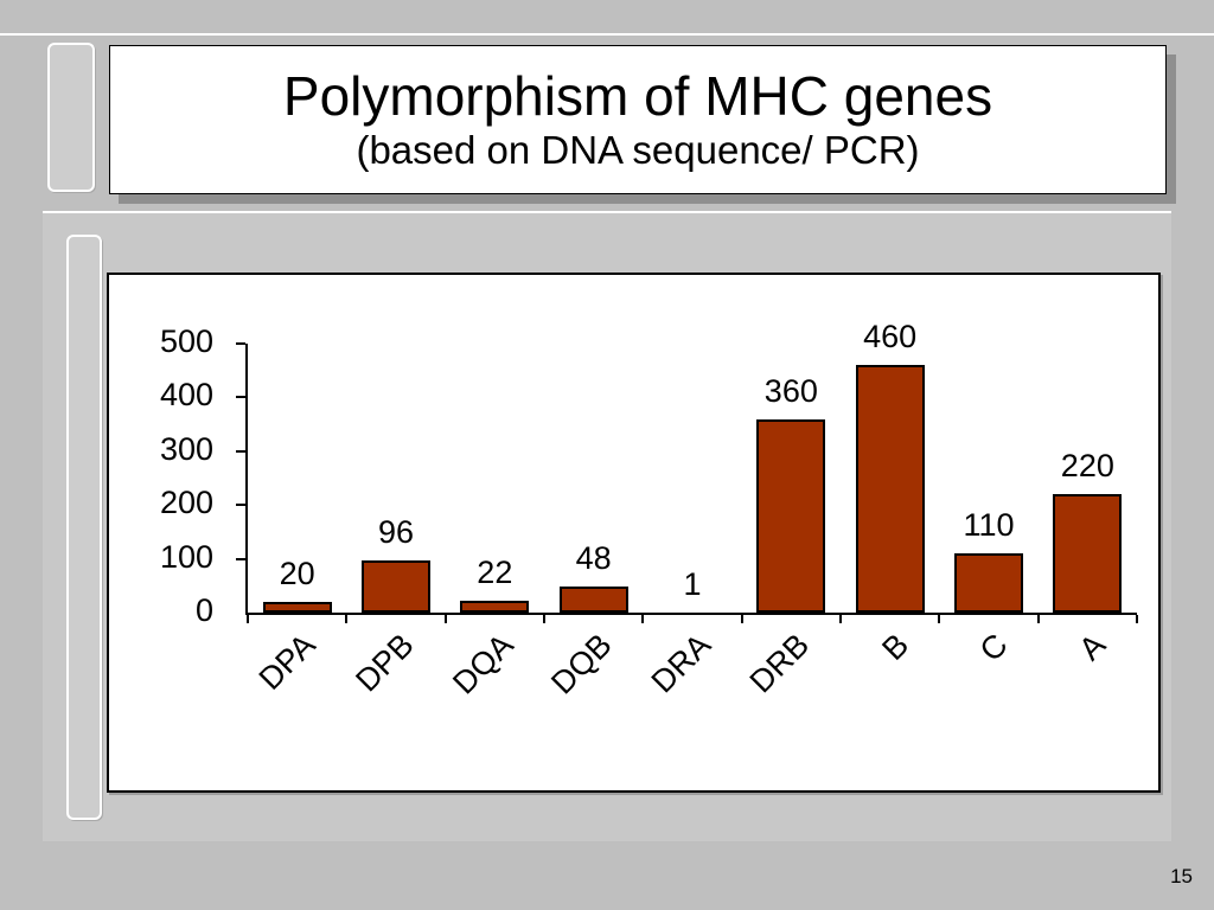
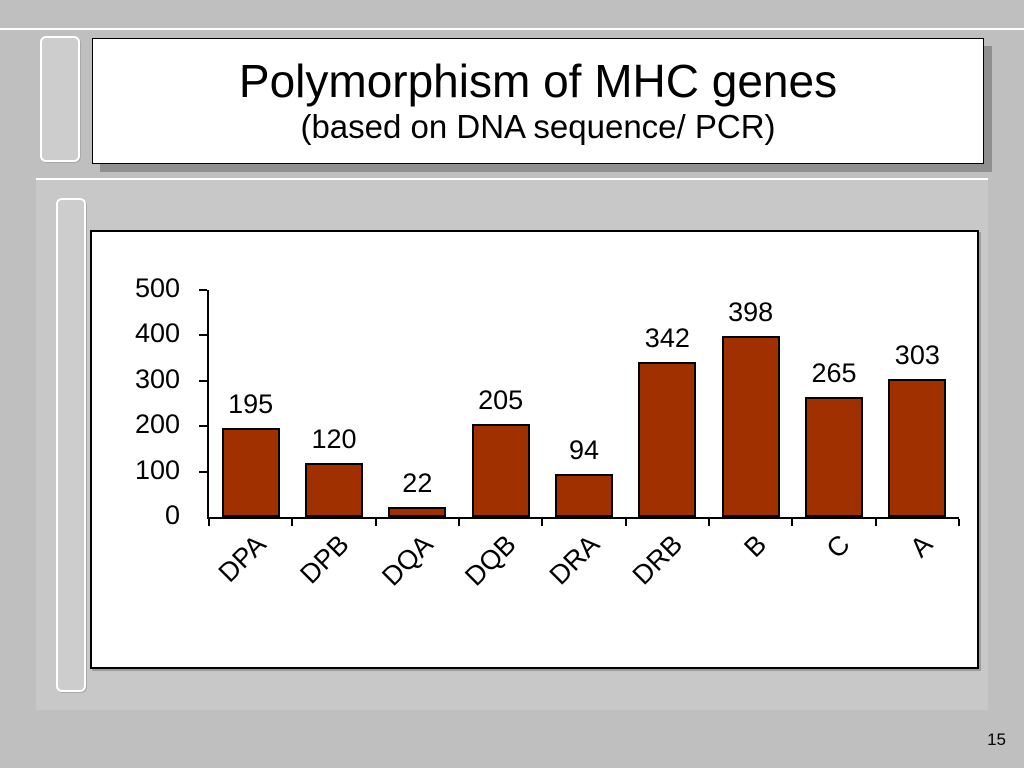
DPA: 20 -> 195
DPB: 96 -> 120
DQB: 48 -> 205
DRA: 1 -> 94
DRB: 360 -> 342
B: 460 -> 398
C: 110 -> 265
A: 220 -> 303
